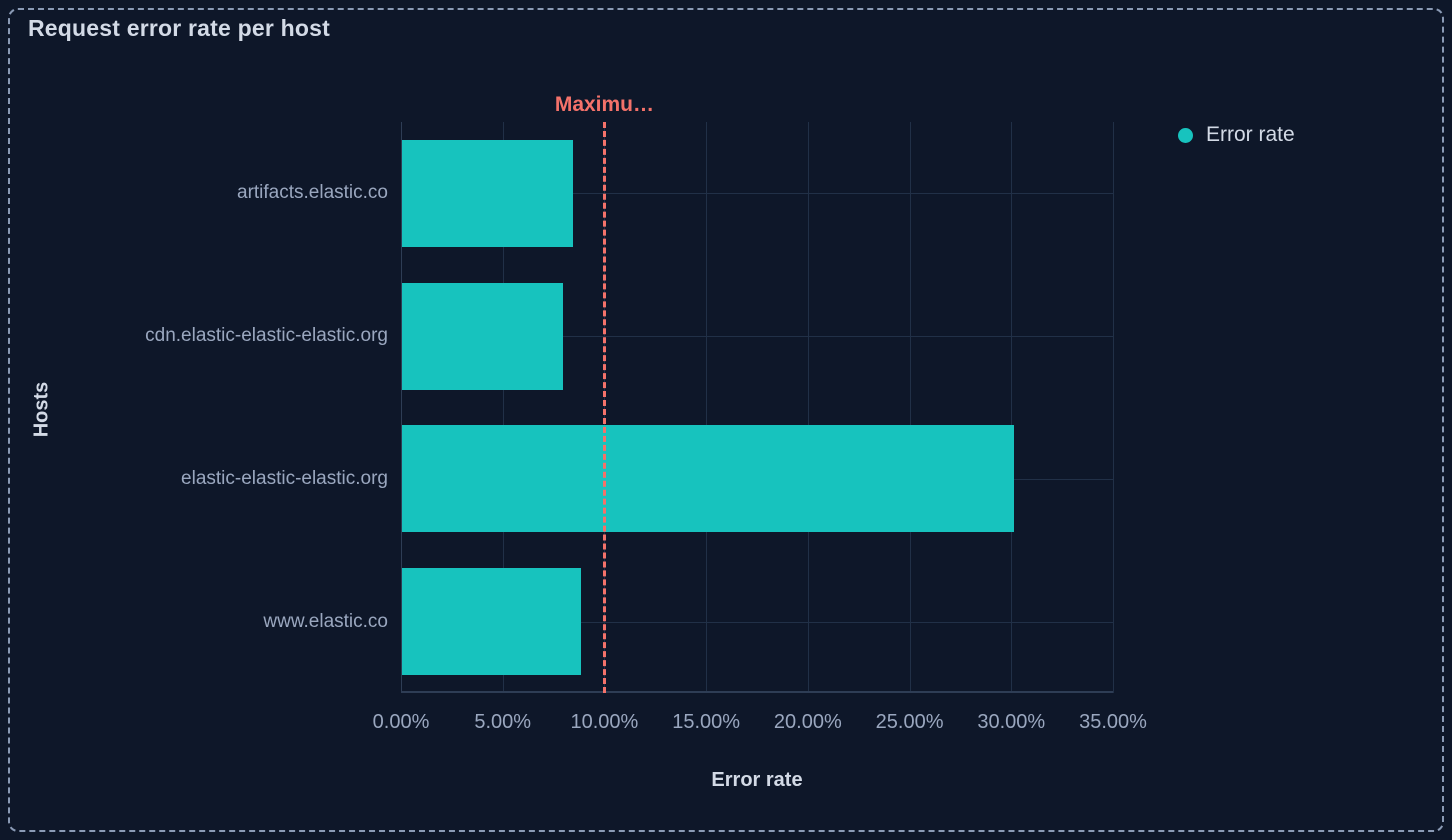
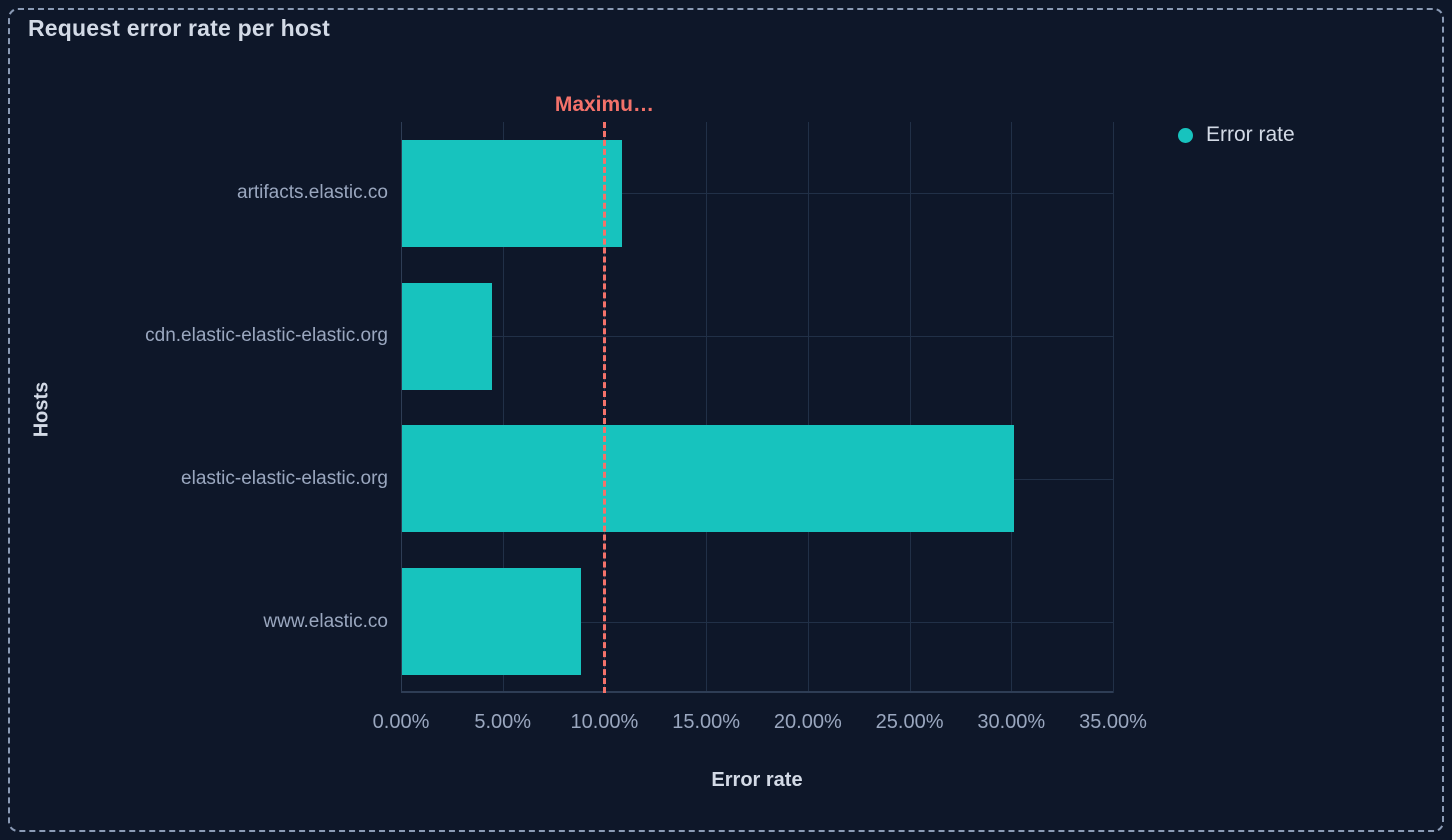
artifacts.elastic.co: 8.4% -> 10.8%
cdn.elastic-elastic-elastic.org: 7.9% -> 4.4%
